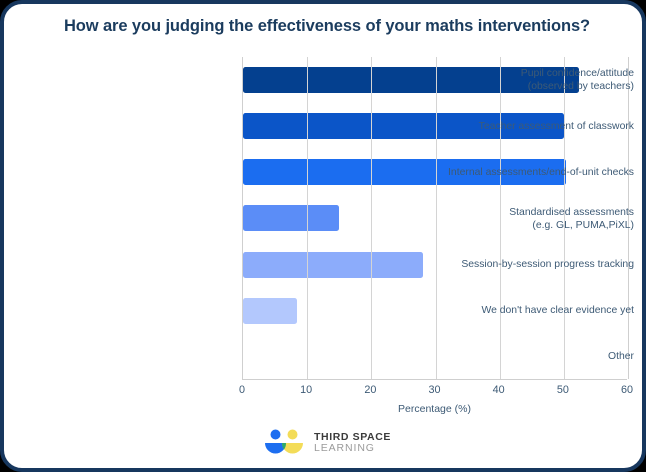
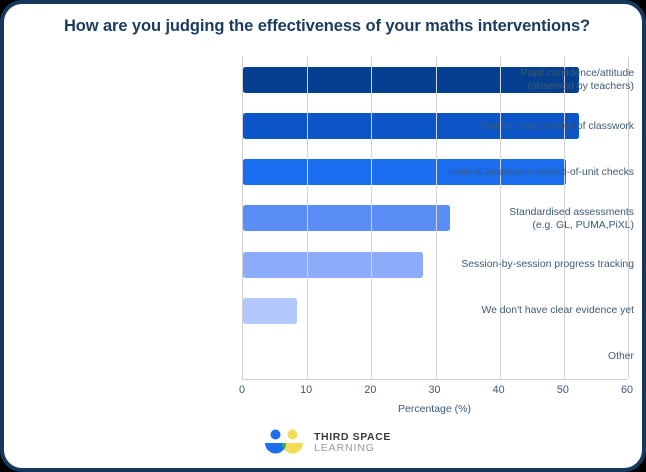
Teacher assessment of classwork: 50 -> 52
Standardised assessments (e.g. GL, PUMA,PiXL): 15 -> 32
